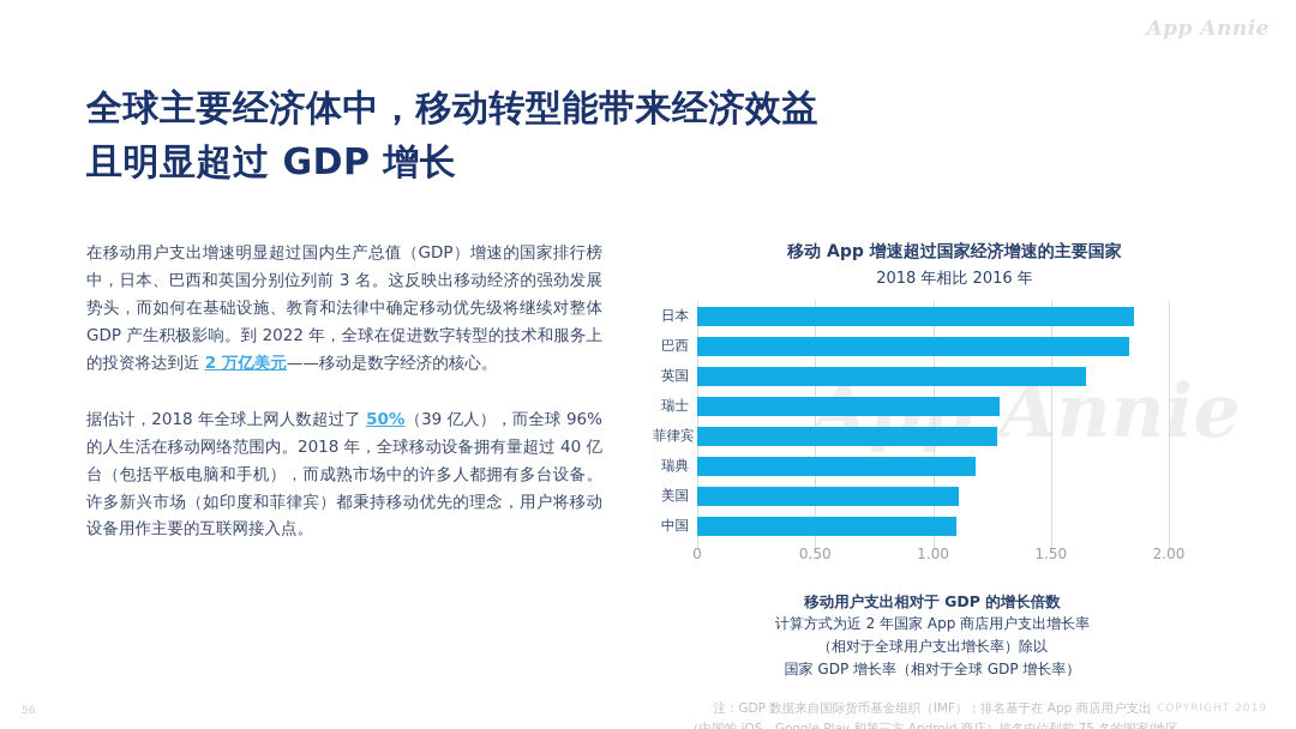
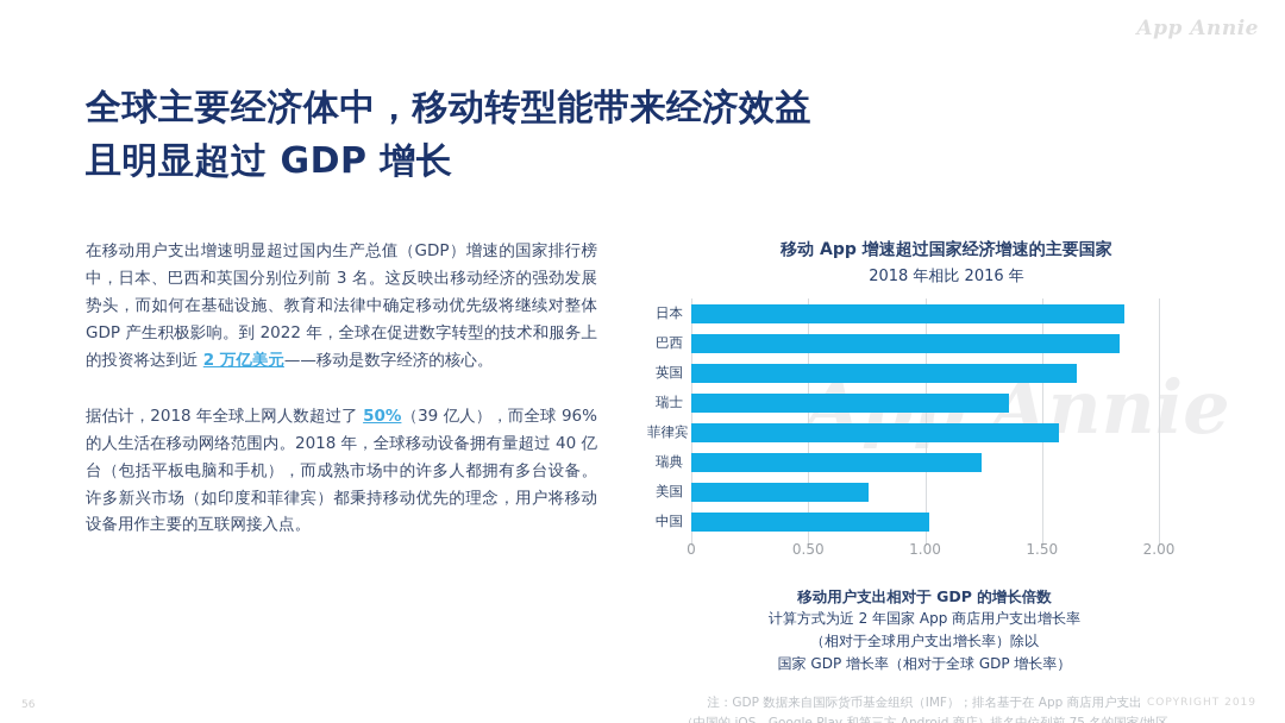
瑞士: 1.28 -> 1.36
菲律宾: 1.27 -> 1.57
瑞典: 1.18 -> 1.24
美国: 1.11 -> 0.76
中国: 1.10 -> 1.02
